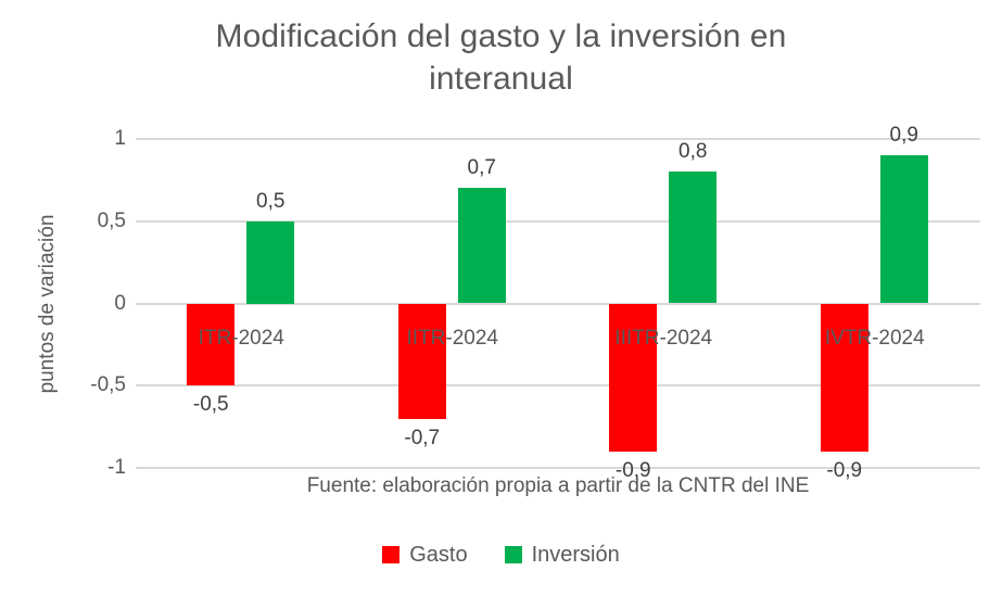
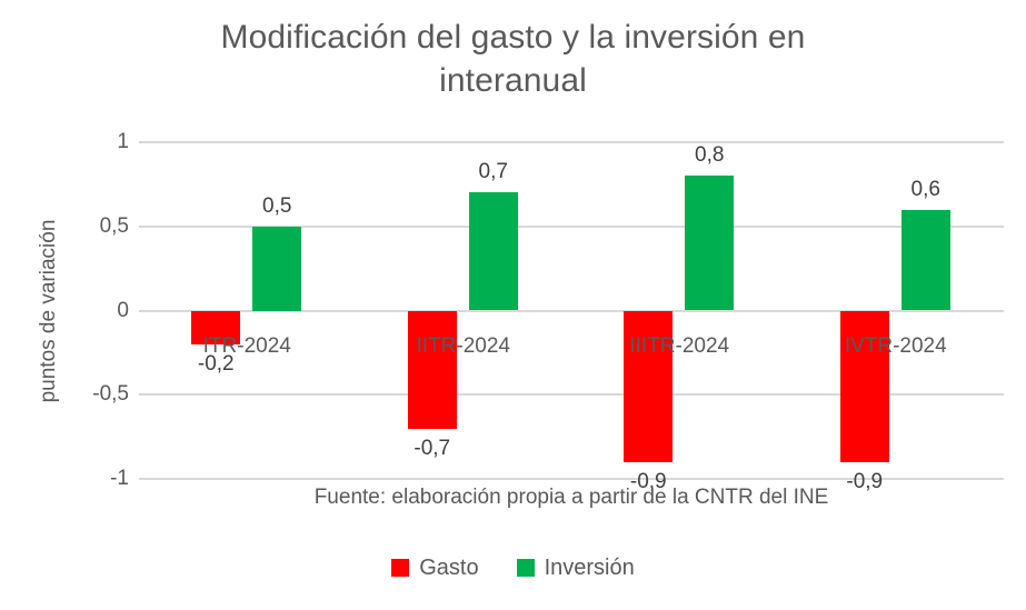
Gasto/ITR-2024: -0,5 -> -0,2
Inversión/IVTR-2024: 0,9 -> 0,6
